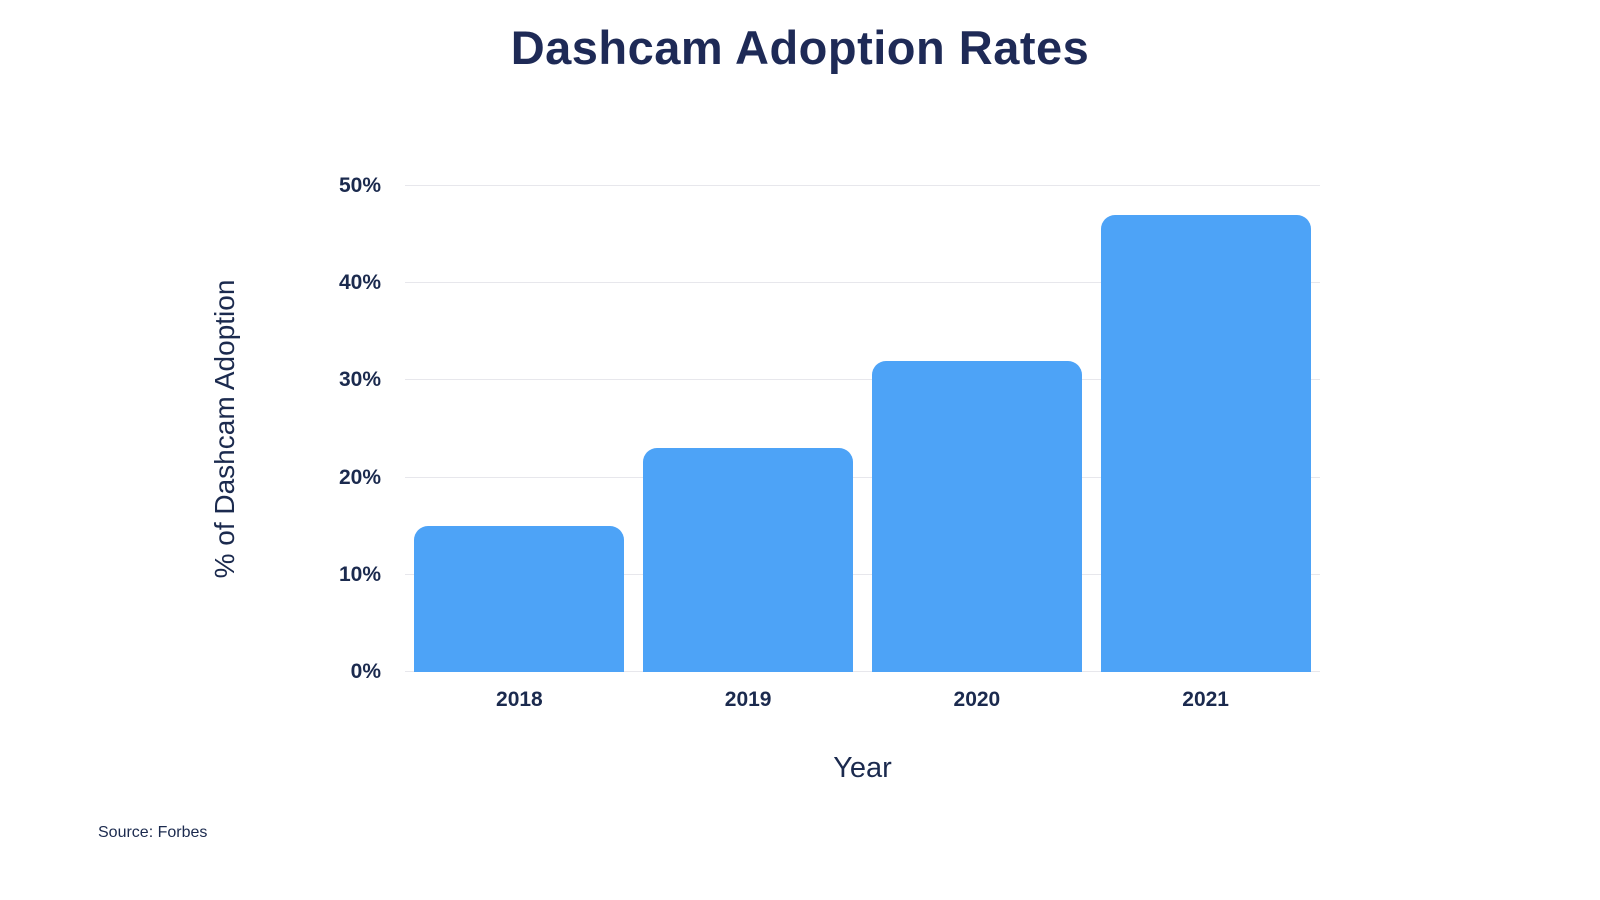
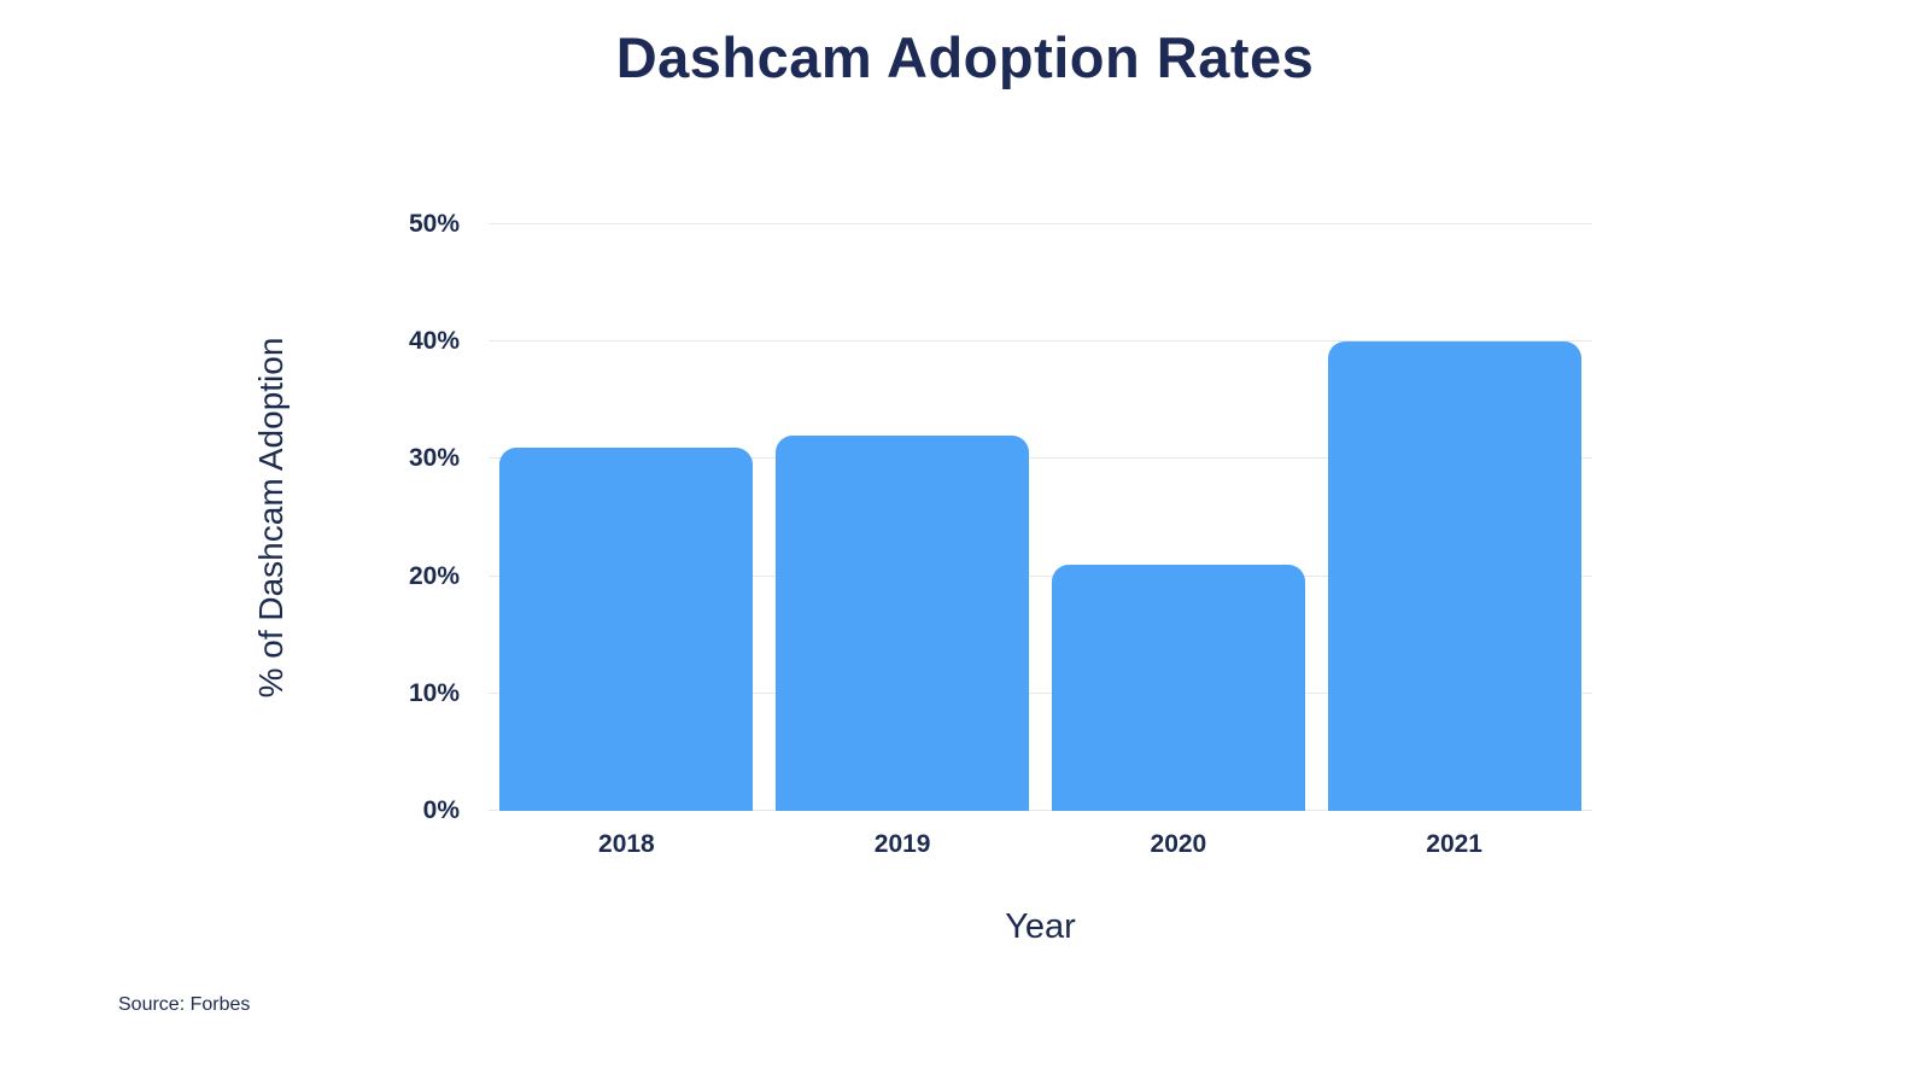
2018: 15% -> 31%
2019: 23% -> 32%
2020: 32% -> 21%
2021: 47% -> 40%
